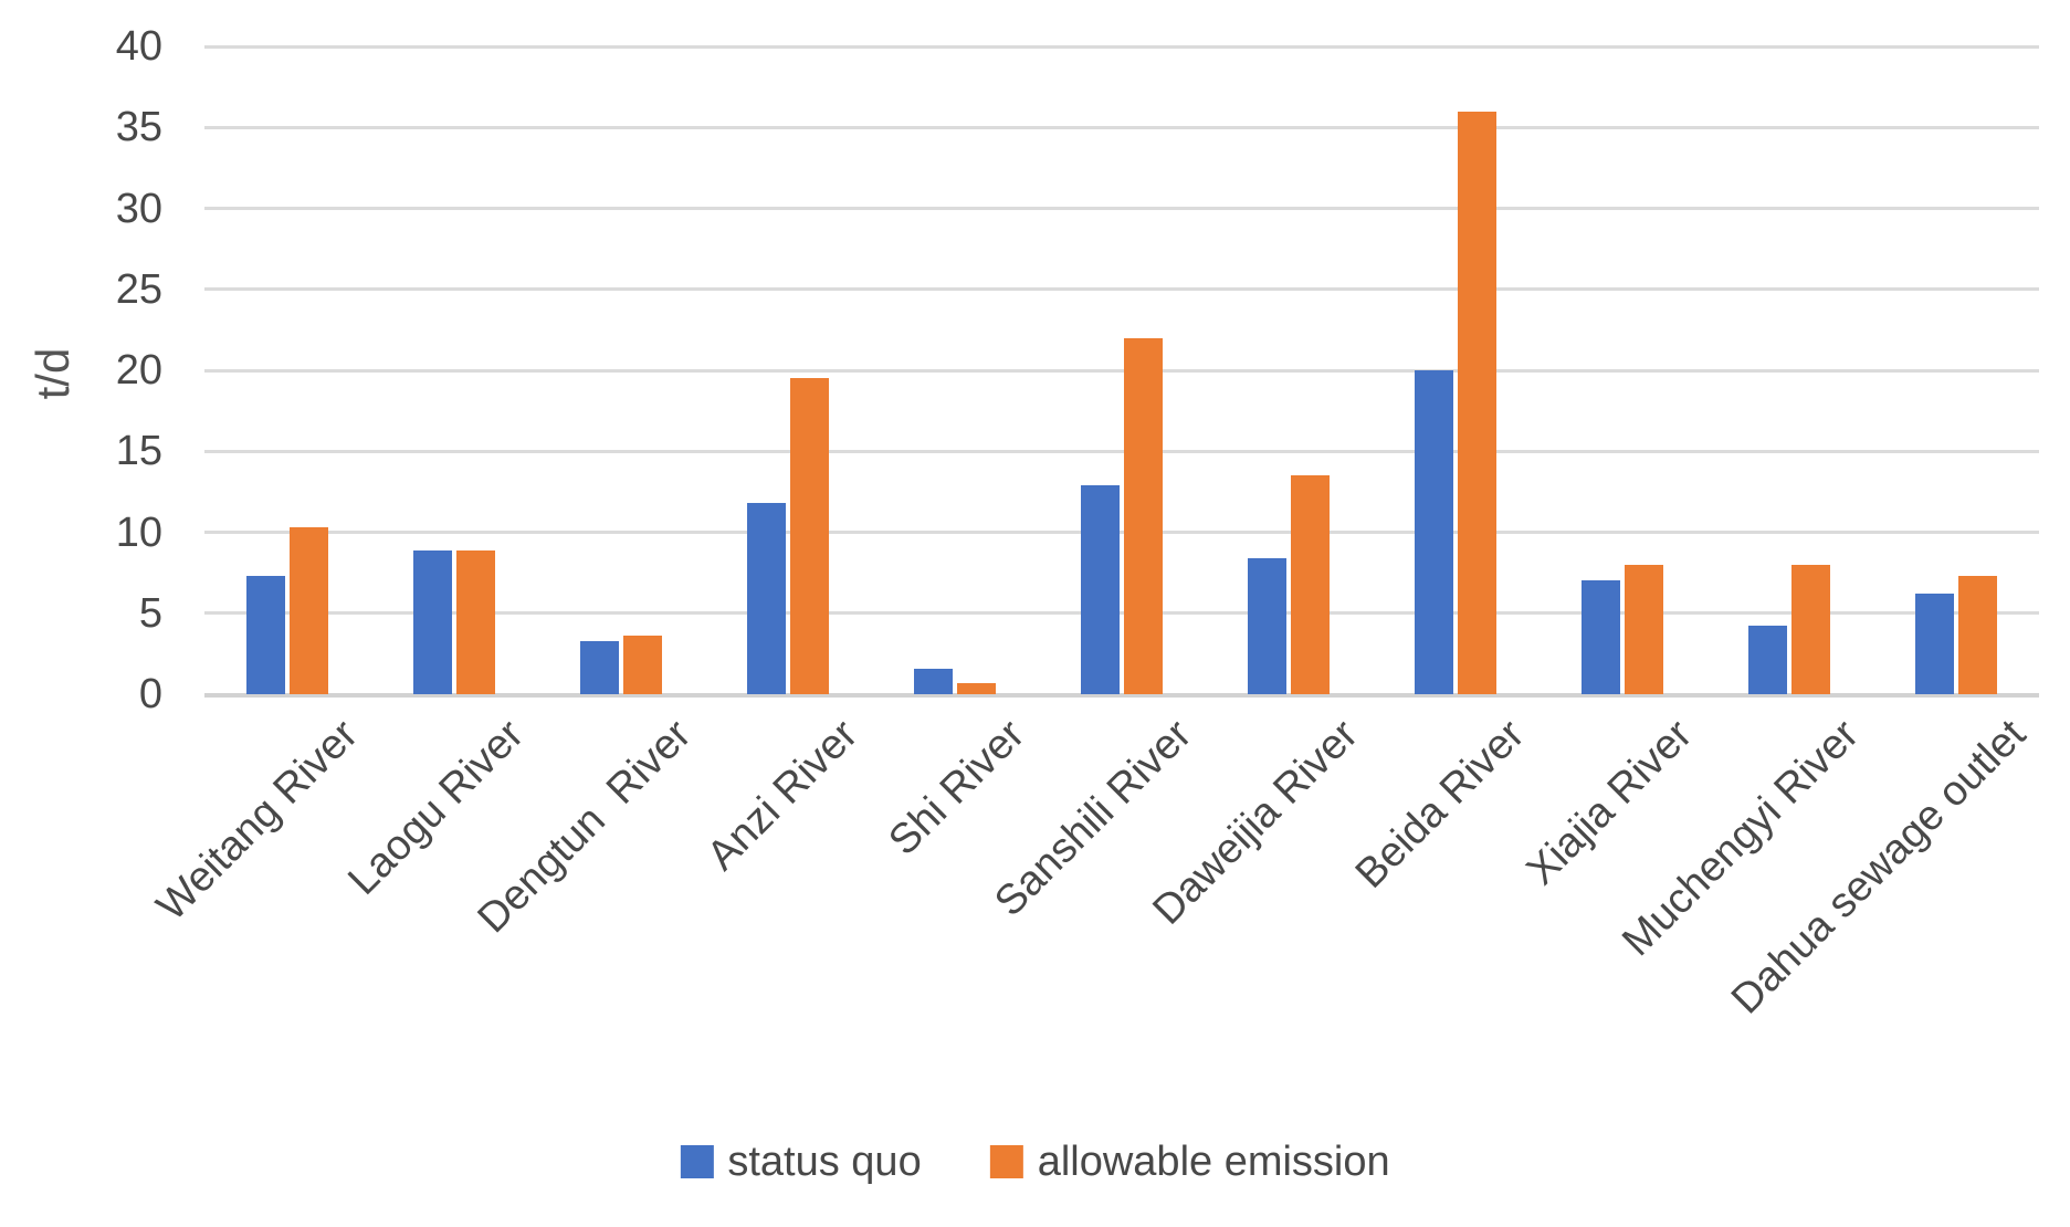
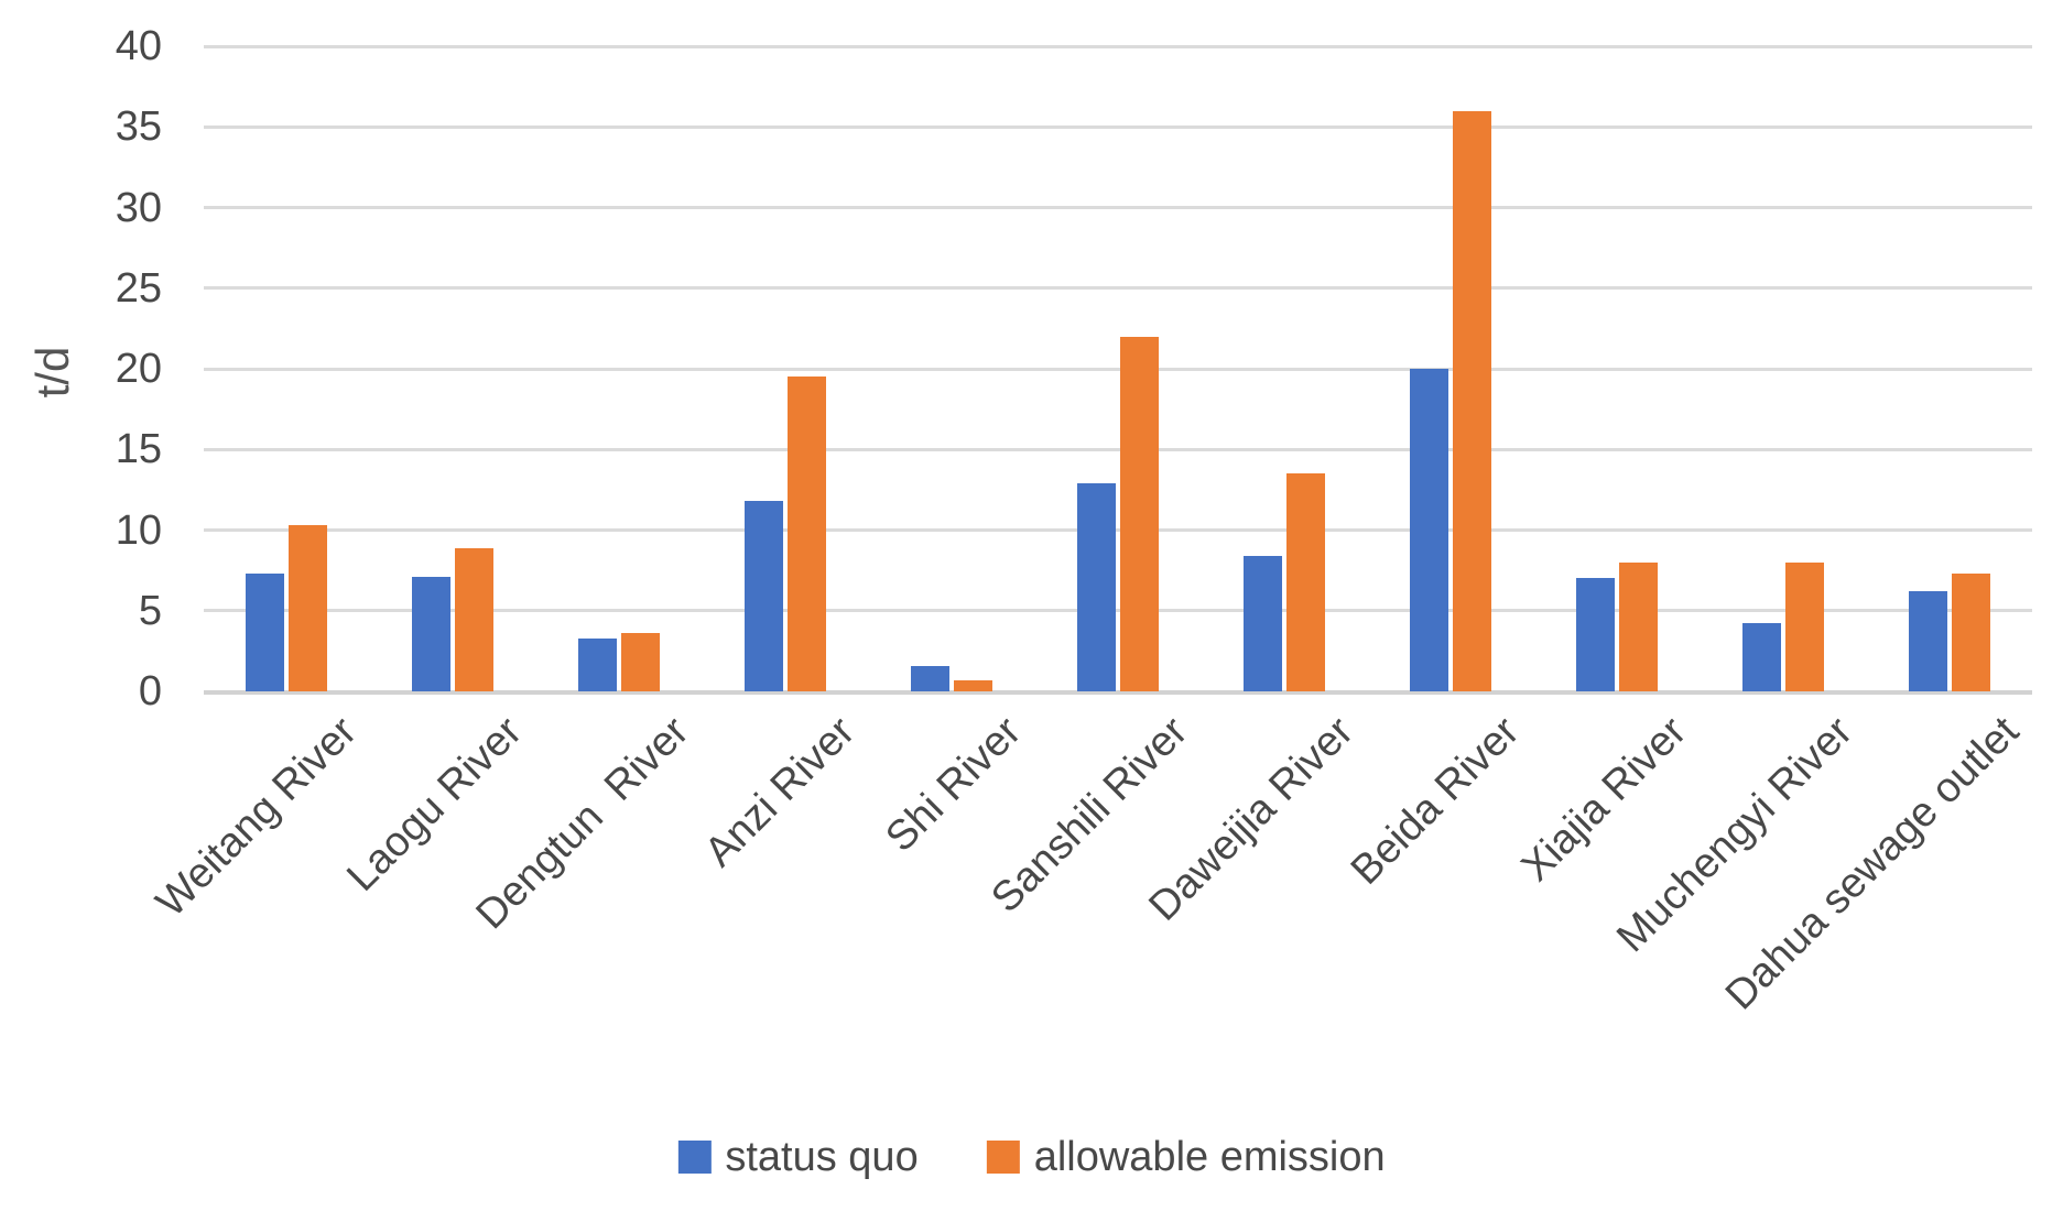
status quo/Laogu River: 8.9 -> 7.1
